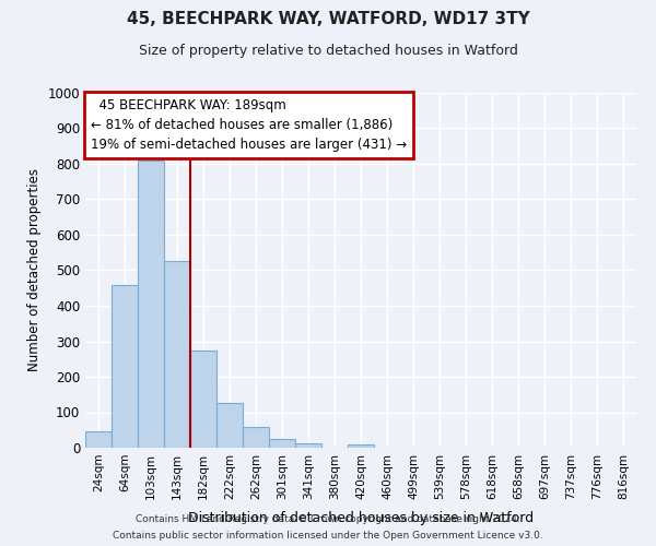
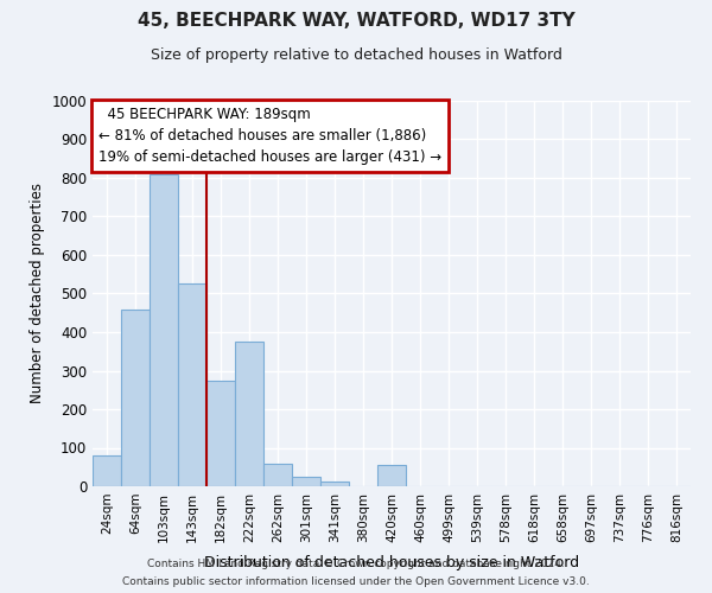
24sqm: 46 -> 80
222sqm: 125 -> 375
420sqm: 8 -> 55
